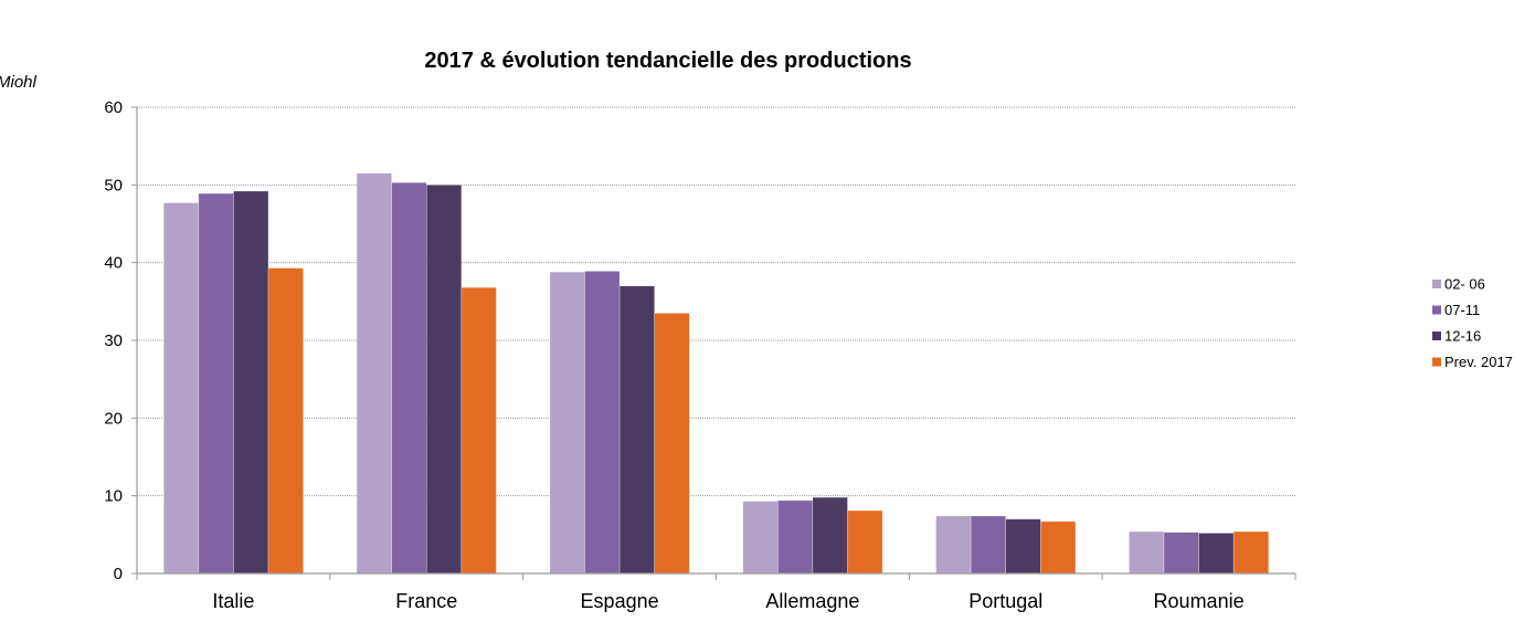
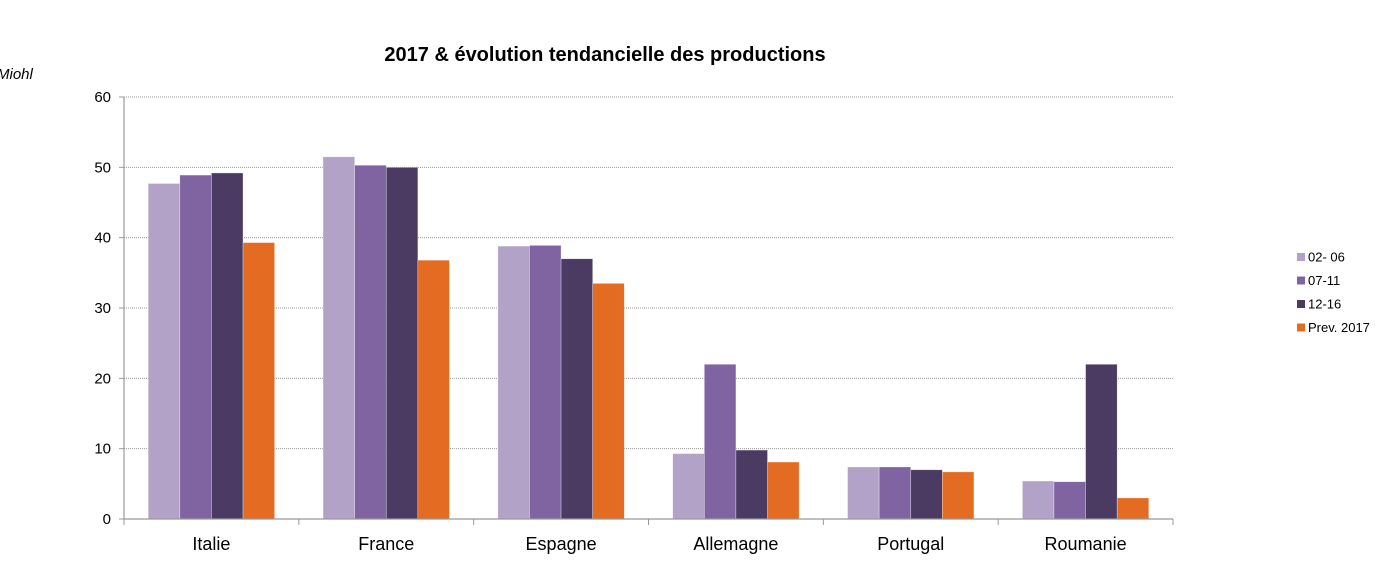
07-11/Allemagne: 9 -> 22
12-16/Roumanie: 5 -> 22
Prev. 2017/Roumanie: 5 -> 3
